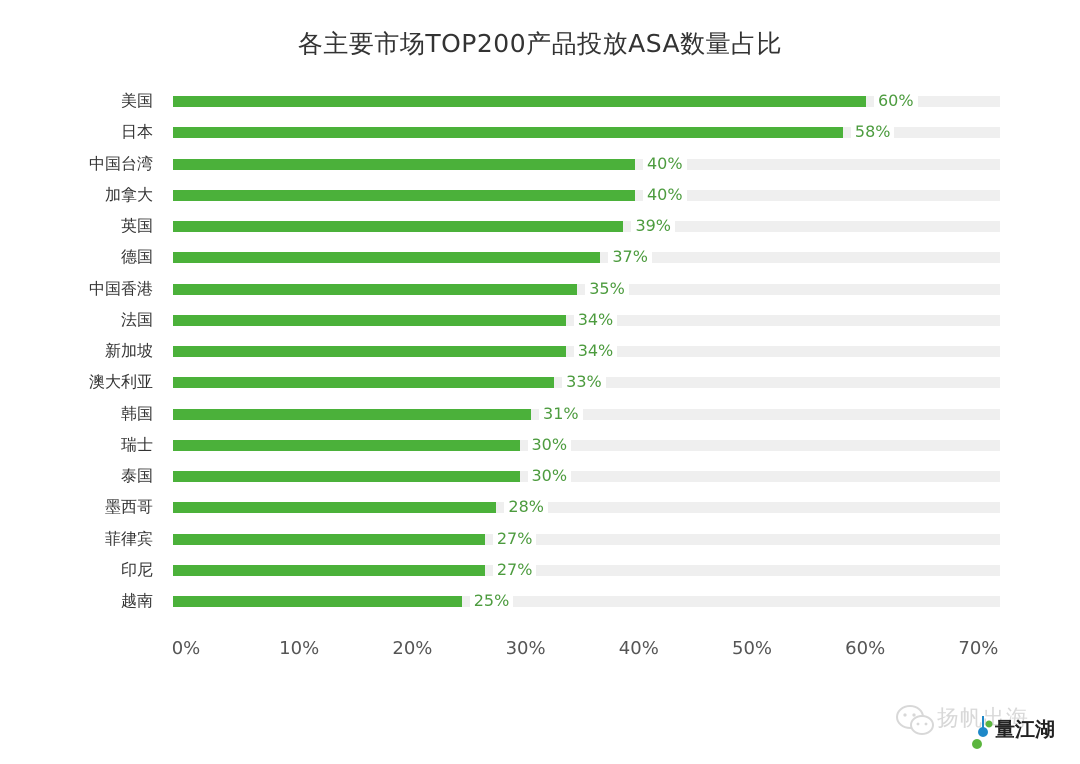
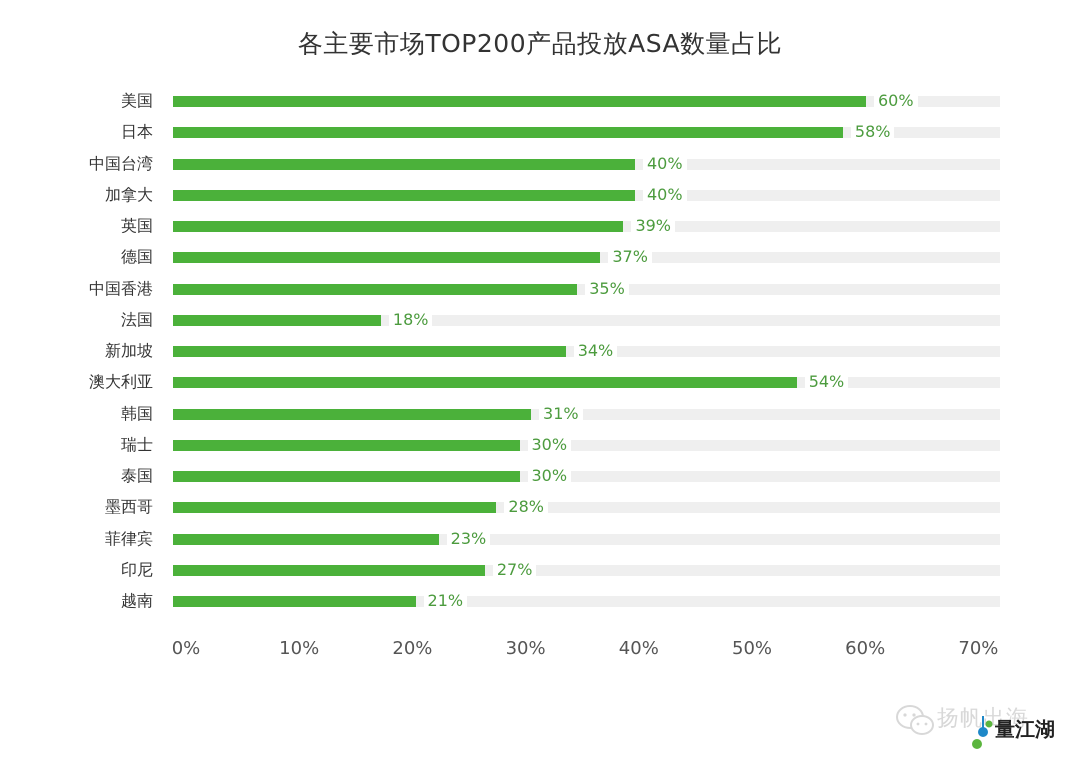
法国: 34% -> 18%
澳大利亚: 33% -> 54%
菲律宾: 27% -> 23%
越南: 25% -> 21%
